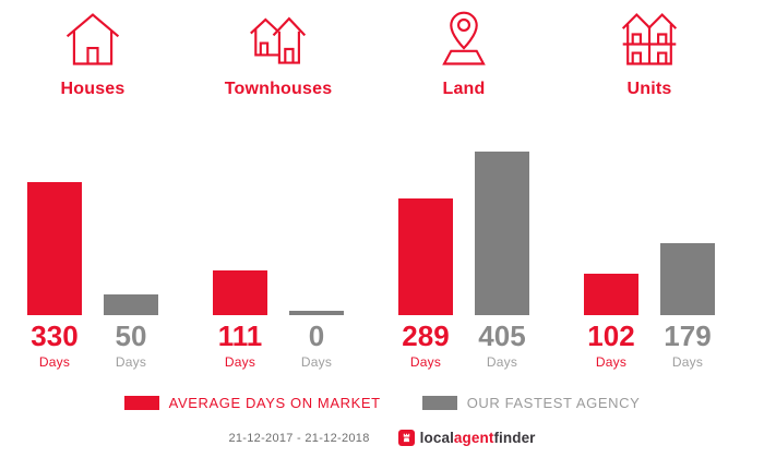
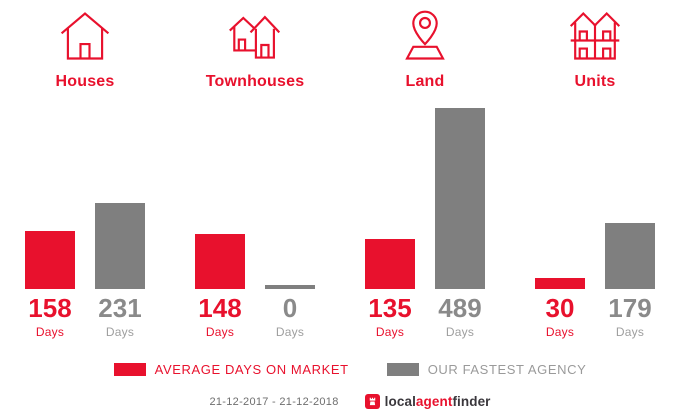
AVERAGE DAYS ON MARKET/Houses: 330 -> 158
OUR FASTEST AGENCY/Houses: 50 -> 231
AVERAGE DAYS ON MARKET/Townhouses: 111 -> 148
AVERAGE DAYS ON MARKET/Land: 289 -> 135
OUR FASTEST AGENCY/Land: 405 -> 489
AVERAGE DAYS ON MARKET/Units: 102 -> 30
